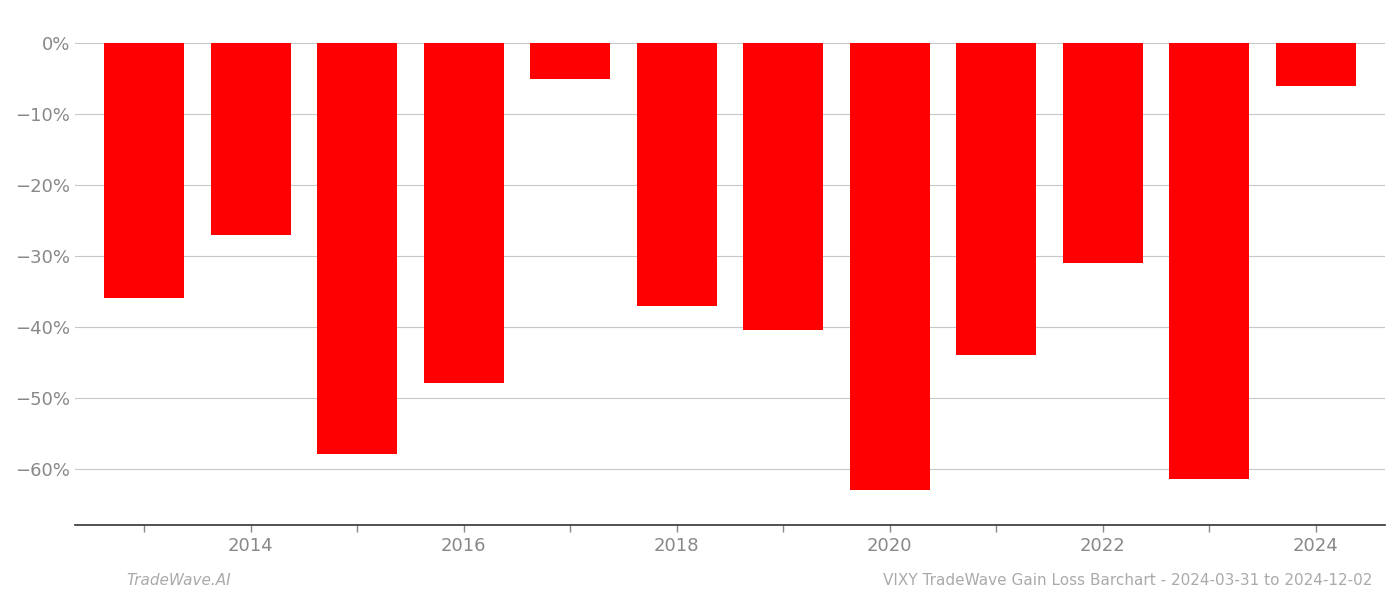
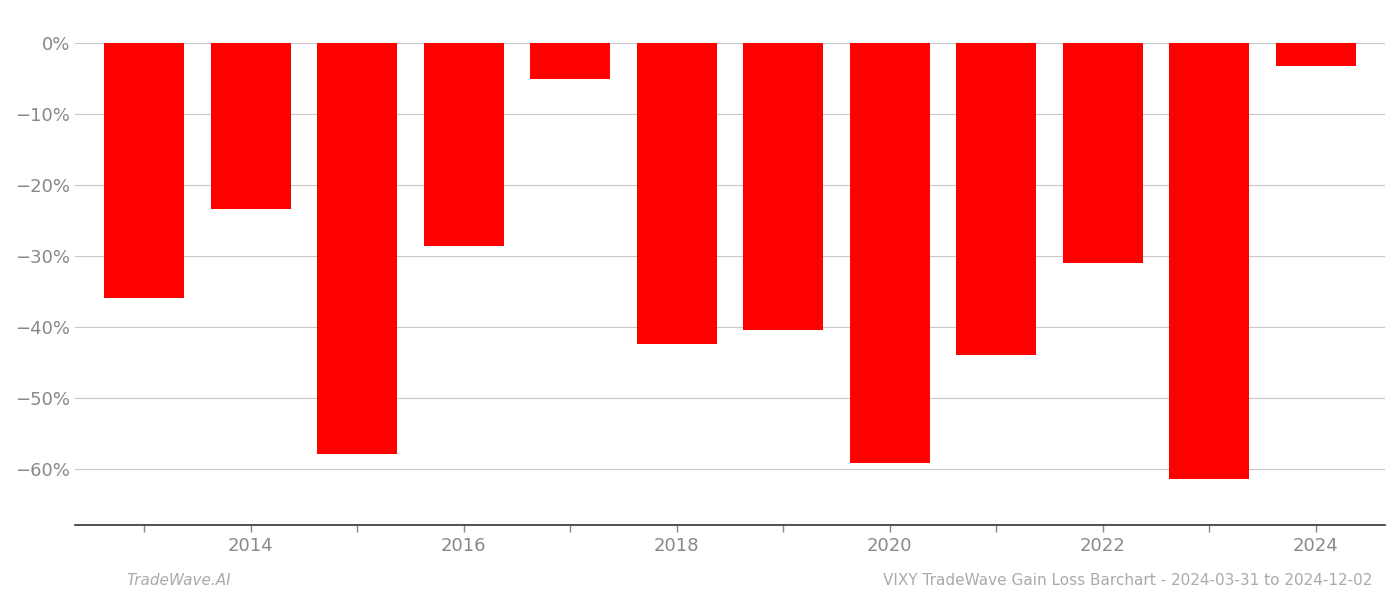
2014: -27.0% -> -23.4%
2016: -48.0% -> -28.6%
2018: -37.0% -> -42.4%
2020: -63.0% -> -59.2%
2024: -6.0% -> -3.2%
